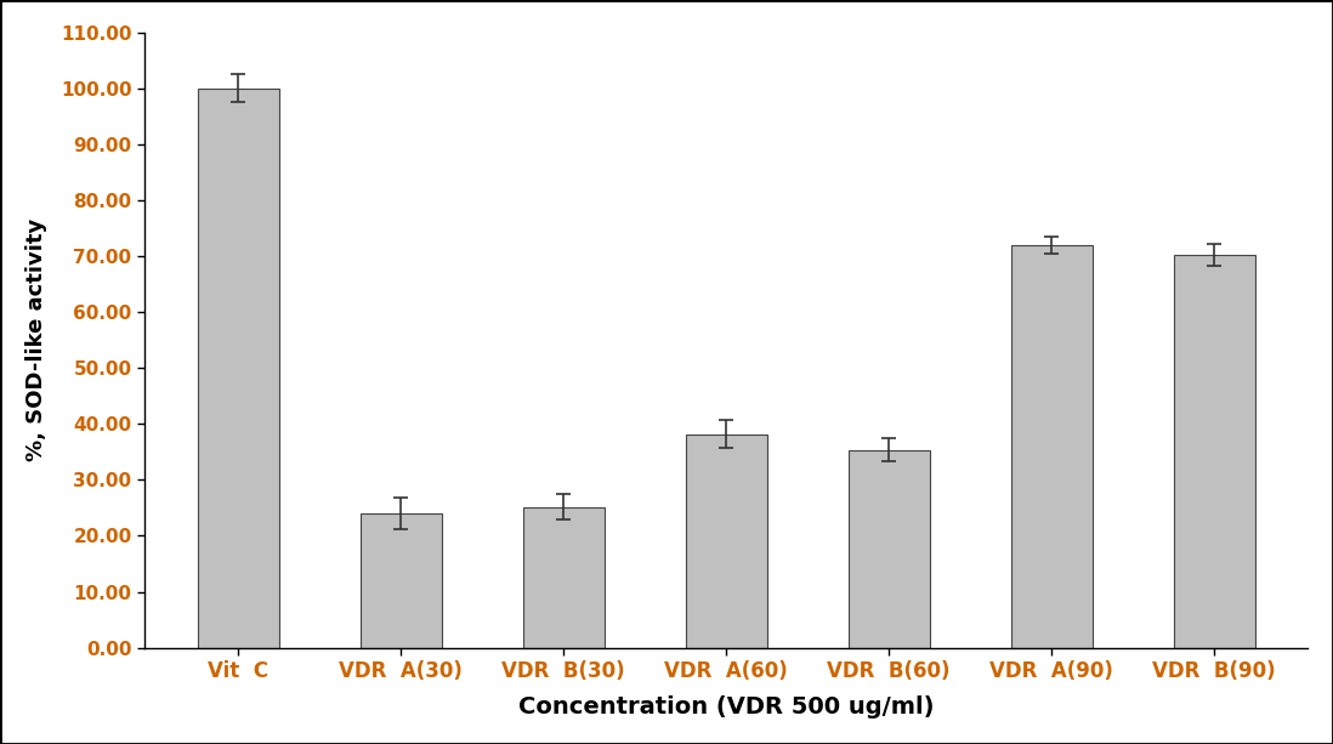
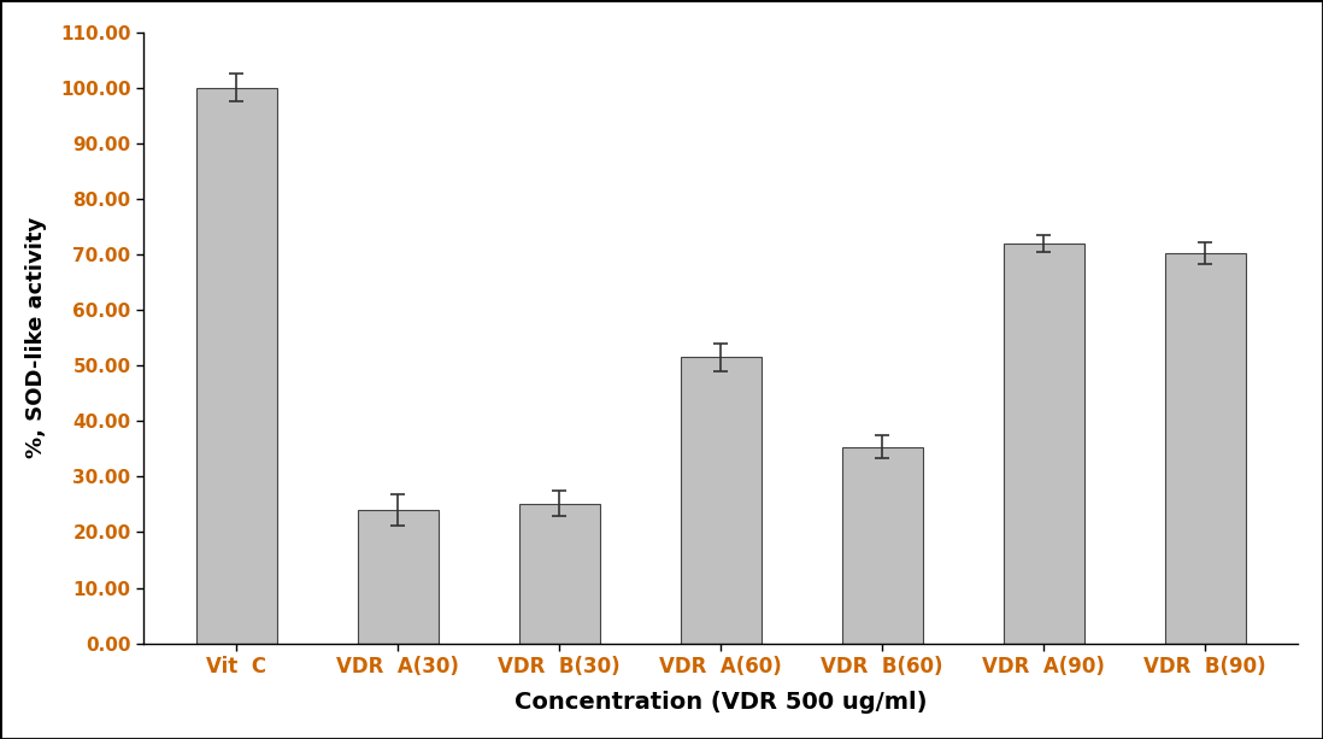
VDR A(60): 38.2 -> 51.5
